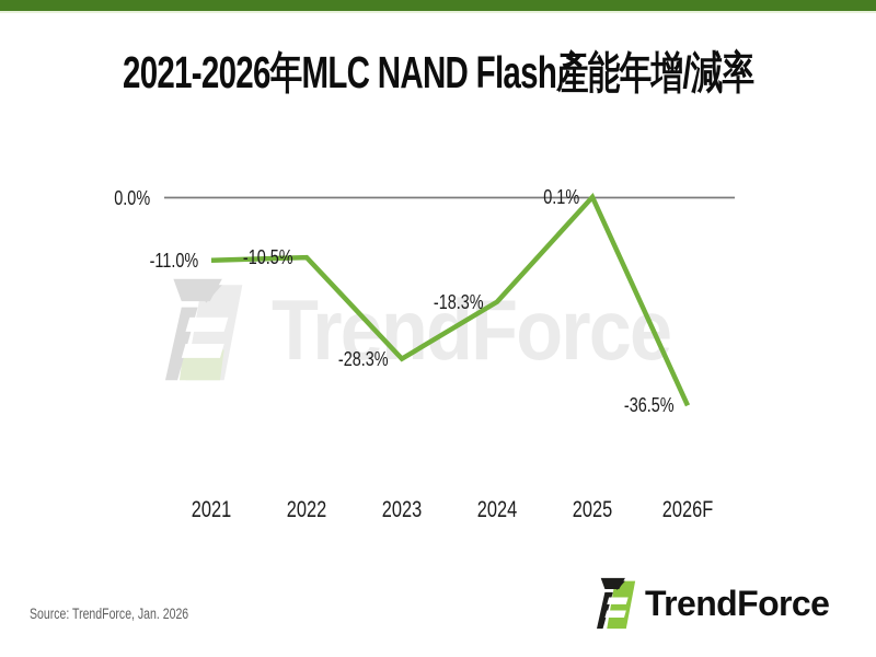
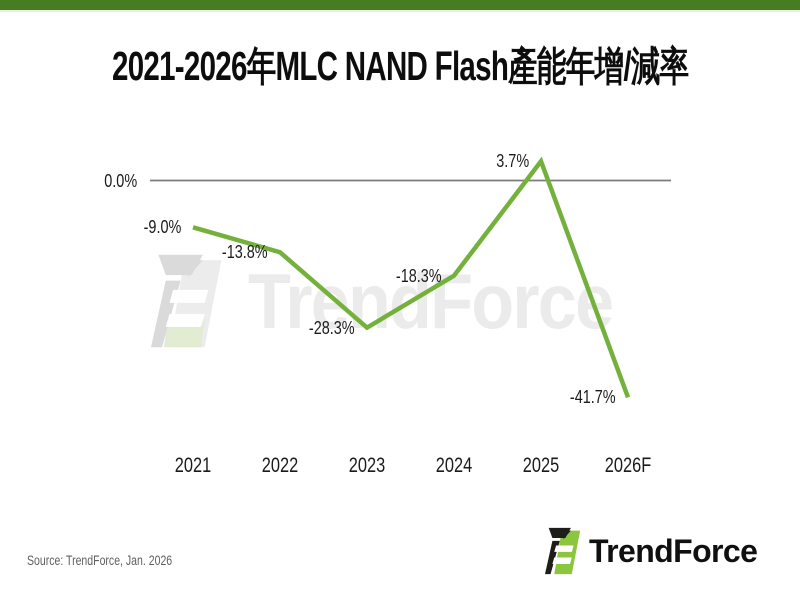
2021: -11.0% -> -9.0%
2022: -10.5% -> -13.8%
2025: 0.1% -> 3.7%
2026F: -36.5% -> -41.7%
